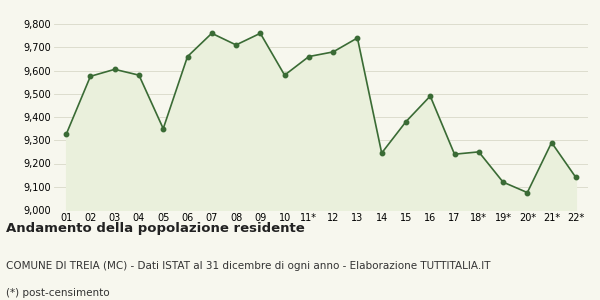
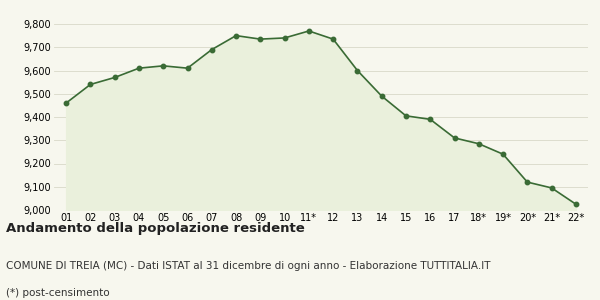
01: 9,325 -> 9,460
02: 9,575 -> 9,540
03: 9,605 -> 9,570
04: 9,580 -> 9,610
05: 9,350 -> 9,620
06: 9,660 -> 9,610
07: 9,760 -> 9,690
08: 9,710 -> 9,750
09: 9,760 -> 9,735
10: 9,580 -> 9,740
11*: 9,660 -> 9,770
12: 9,680 -> 9,735
13: 9,740 -> 9,600
14: 9,245 -> 9,490
15: 9,380 -> 9,405
16: 9,490 -> 9,390
17: 9,240 -> 9,310
18*: 9,250 -> 9,285
19*: 9,120 -> 9,240
20*: 9,075 -> 9,120
21*: 9,290 -> 9,095
22*: 9,140 -> 9,025
